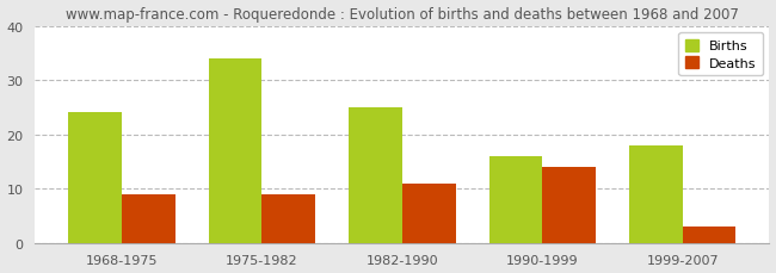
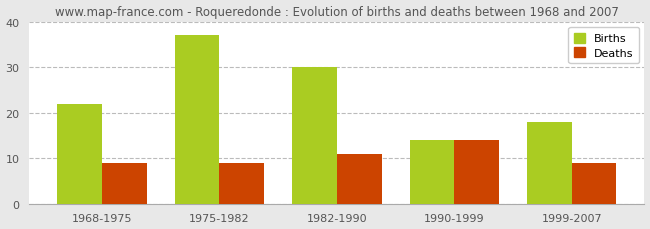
Births/1968-1975: 24 -> 22
Births/1975-1982: 34 -> 37
Births/1982-1990: 25 -> 30
Births/1990-1999: 16 -> 14
Deaths/1999-2007: 3 -> 9
